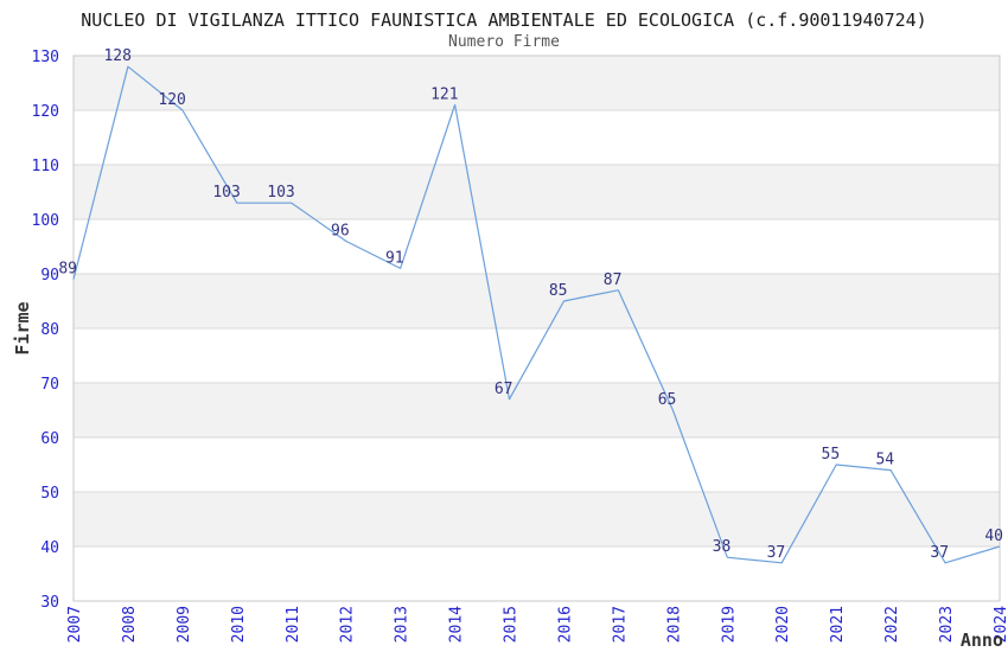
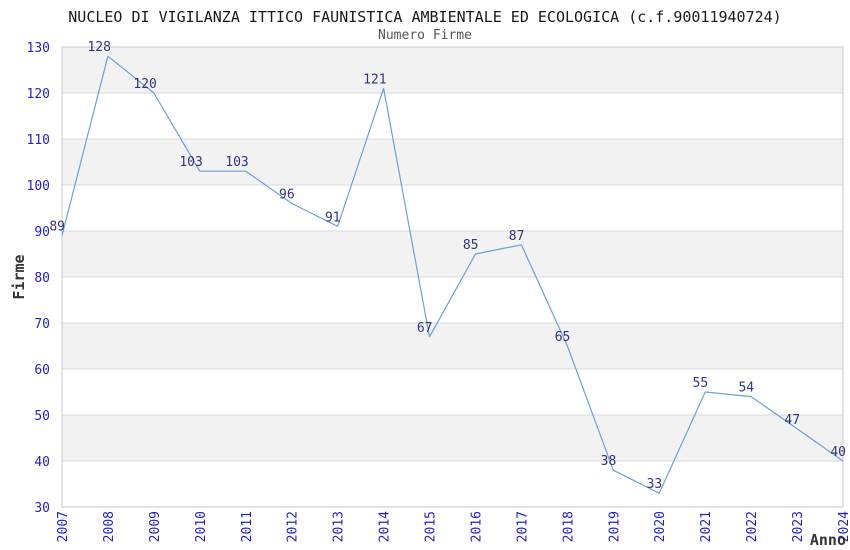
2020: 37 -> 33
2023: 37 -> 47
